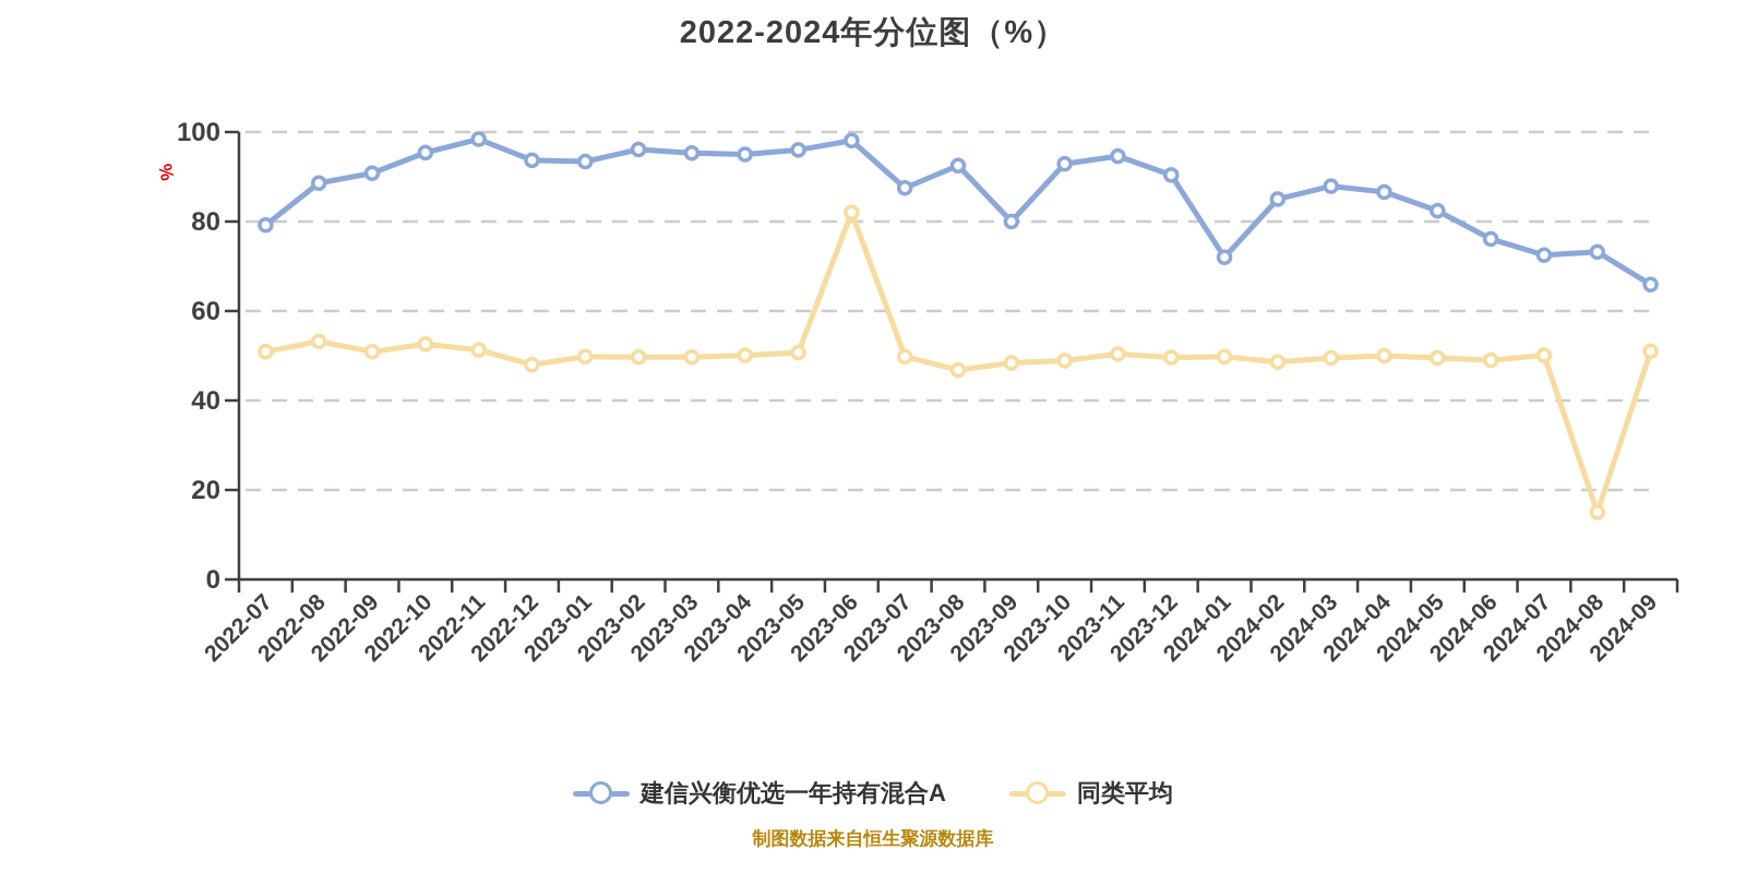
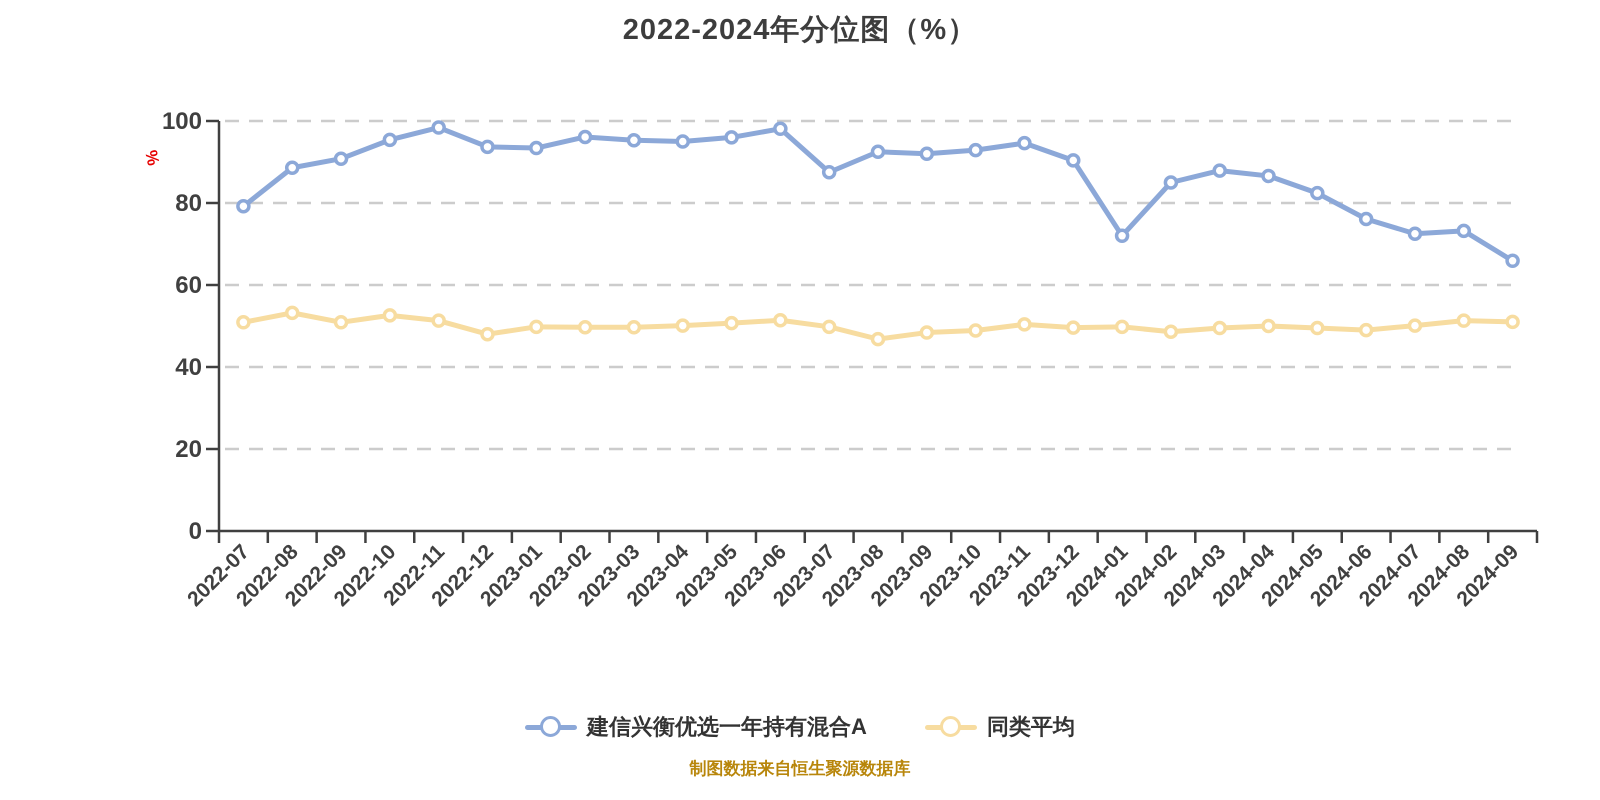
同类平均/2023-06: 82 -> 51
建信兴衡优选一年持有混合A/2023-09: 80 -> 92
同类平均/2024-08: 15 -> 51
